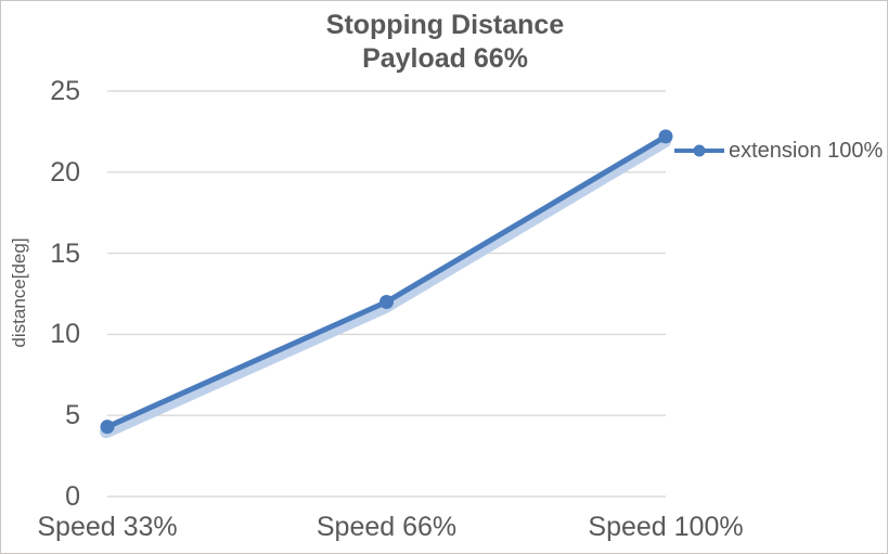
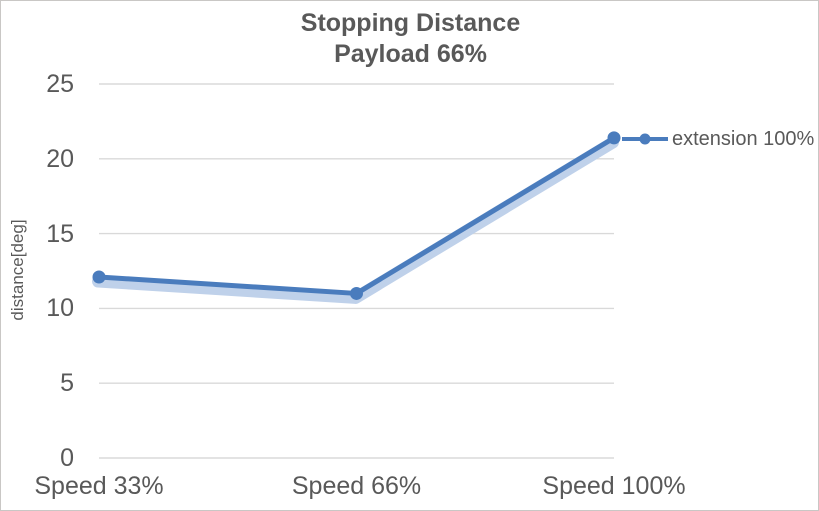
Speed 33%: 4.3 -> 12.1
Speed 66%: 12.0 -> 11.0
Speed 100%: 22.2 -> 21.4
